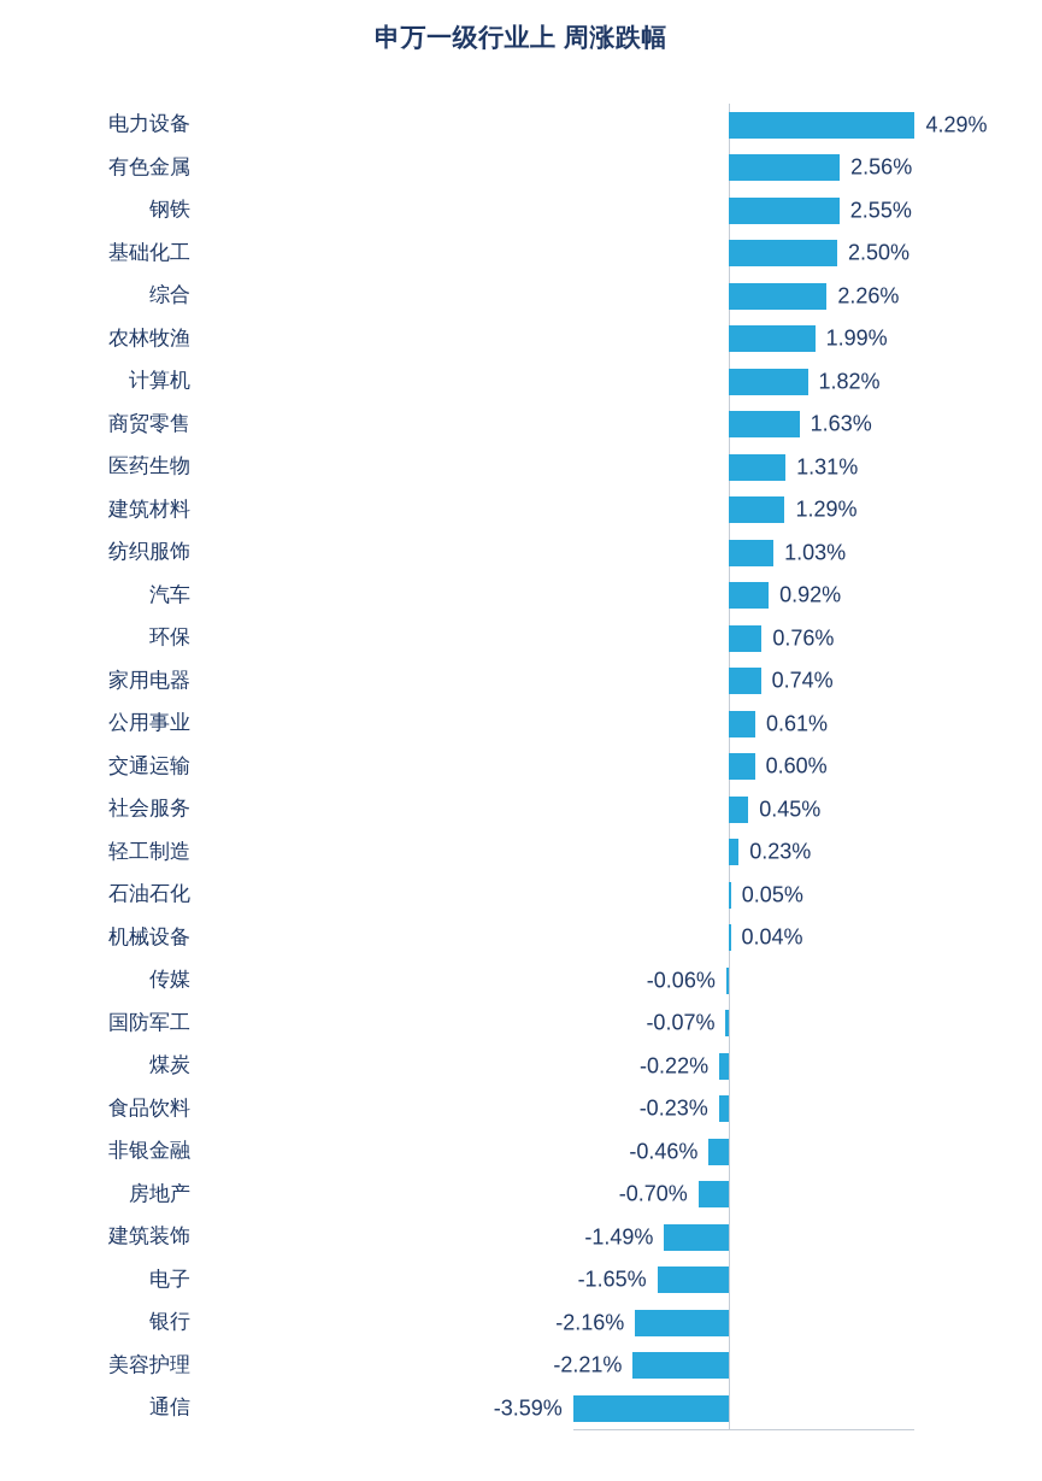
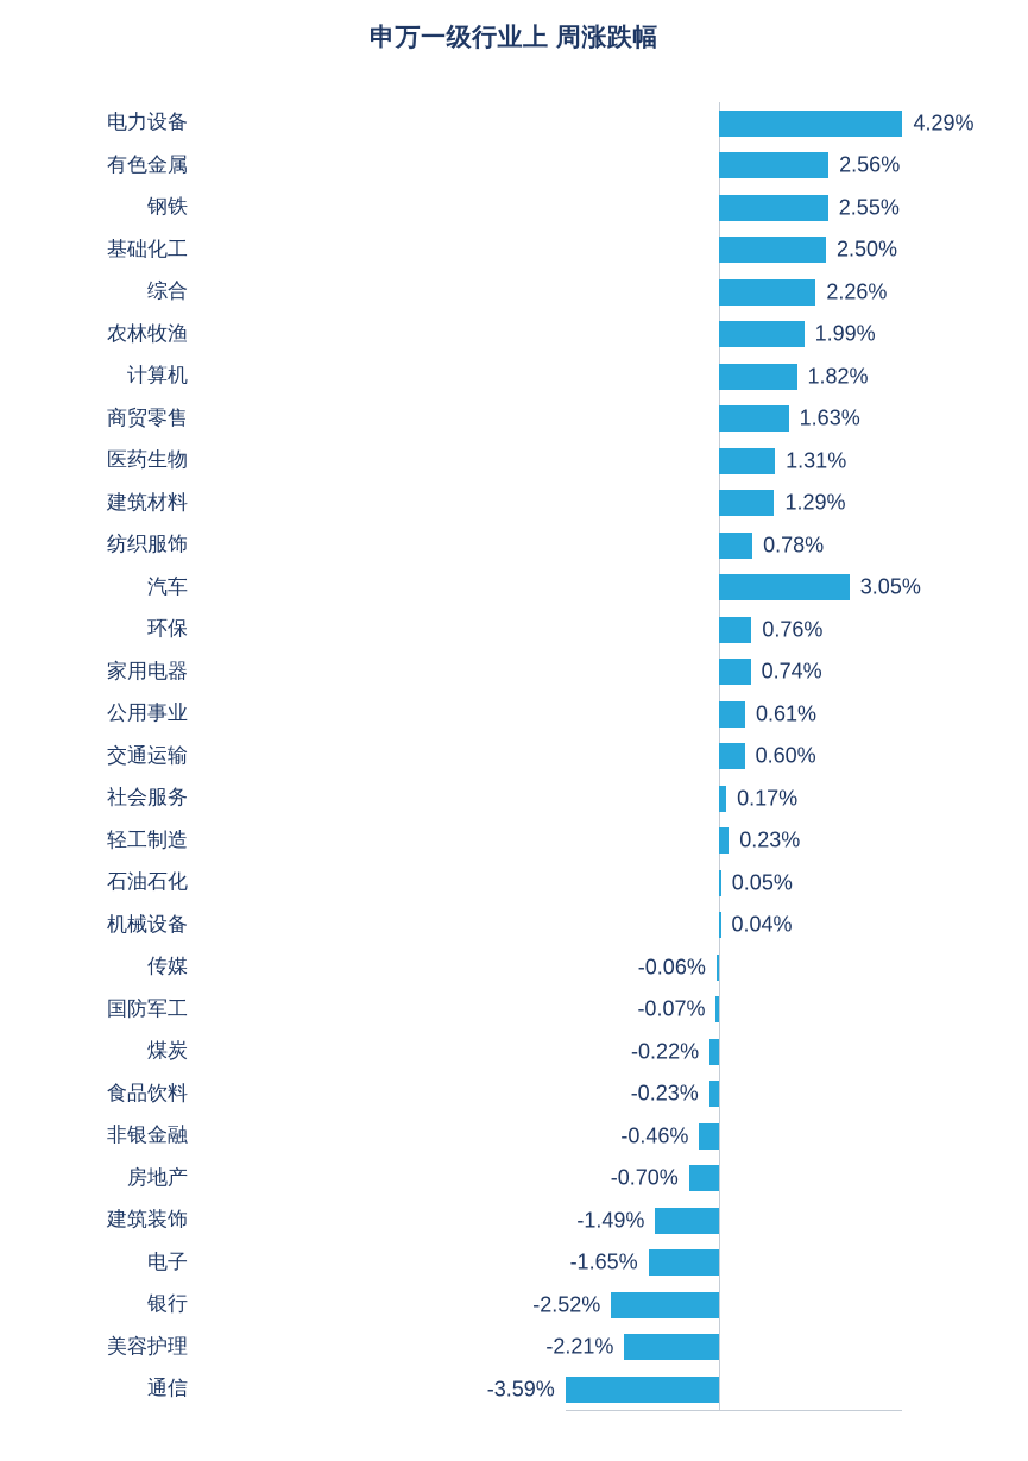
纺织服饰: 1.03% -> 0.78%
汽车: 0.92% -> 3.05%
社会服务: 0.45% -> 0.17%
银行: -2.16% -> -2.52%
